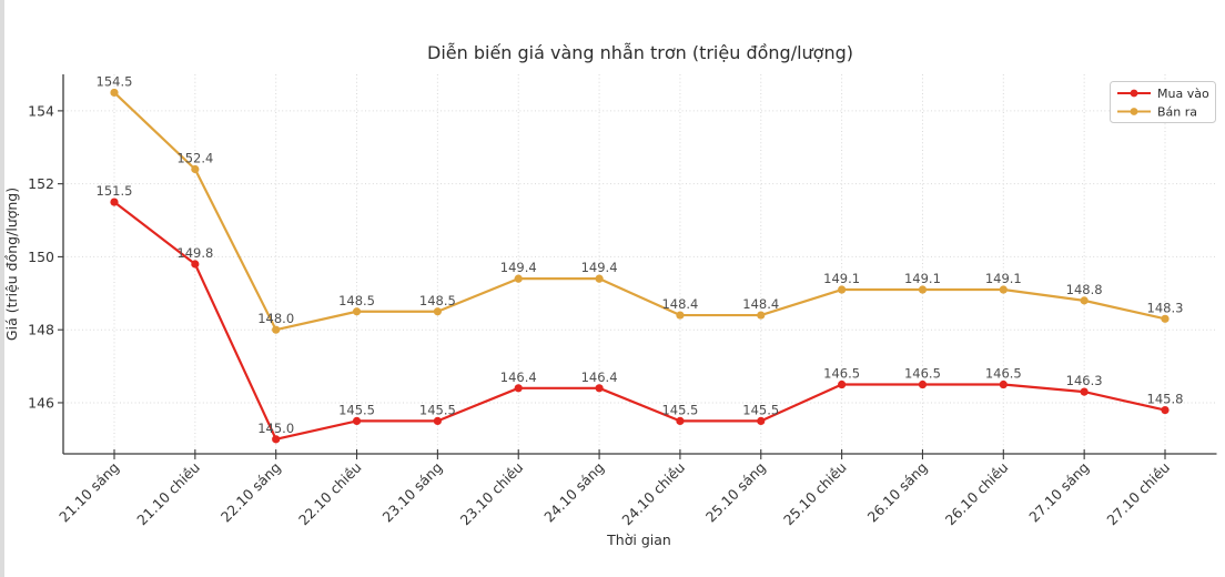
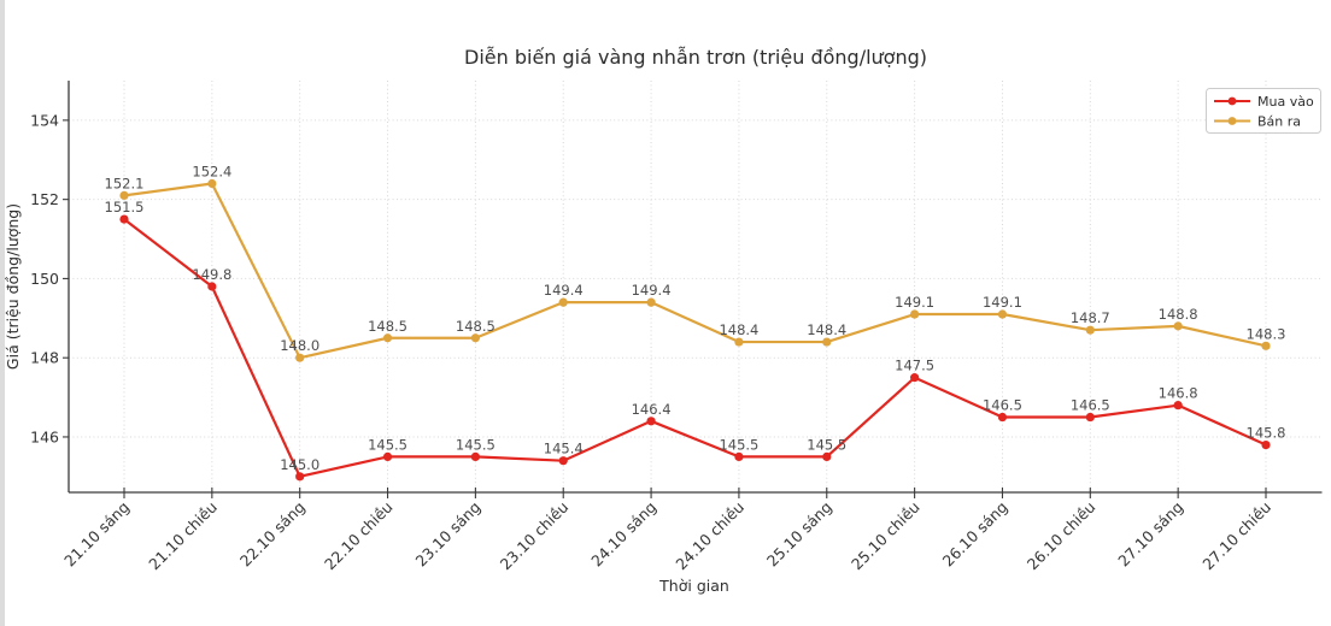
Bán ra/21.10 sáng: 154.5 -> 152.1
Mua vào/23.10 chiều: 146.4 -> 145.4
Mua vào/25.10 chiều: 146.5 -> 147.5
Bán ra/26.10 chiều: 149.1 -> 148.7
Mua vào/27.10 sáng: 146.3 -> 146.8
